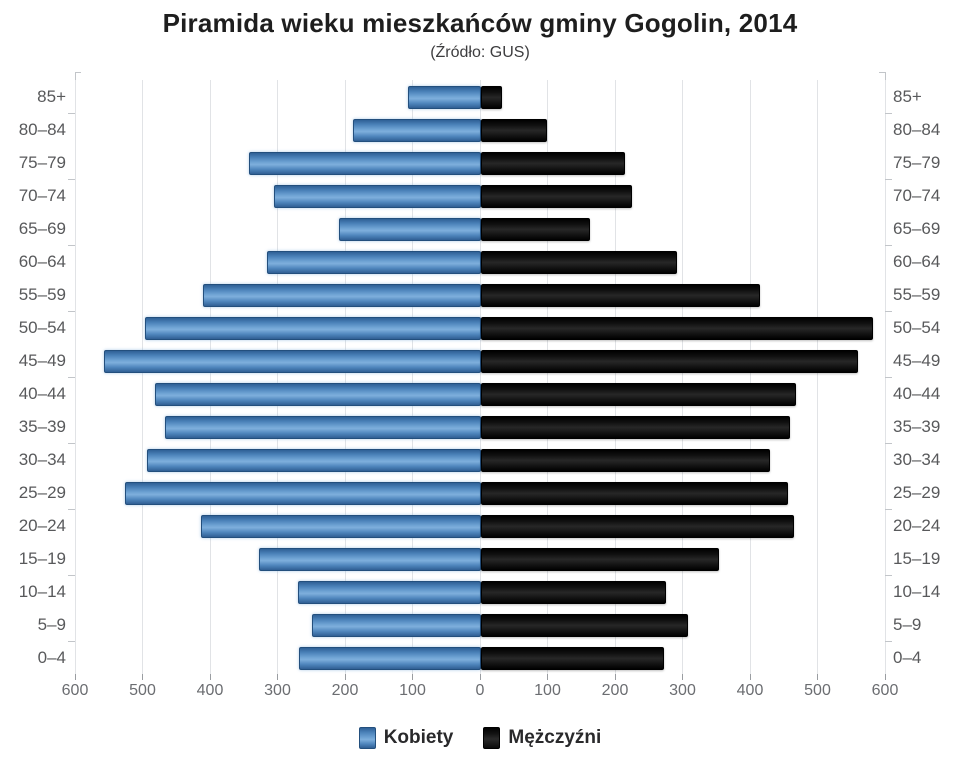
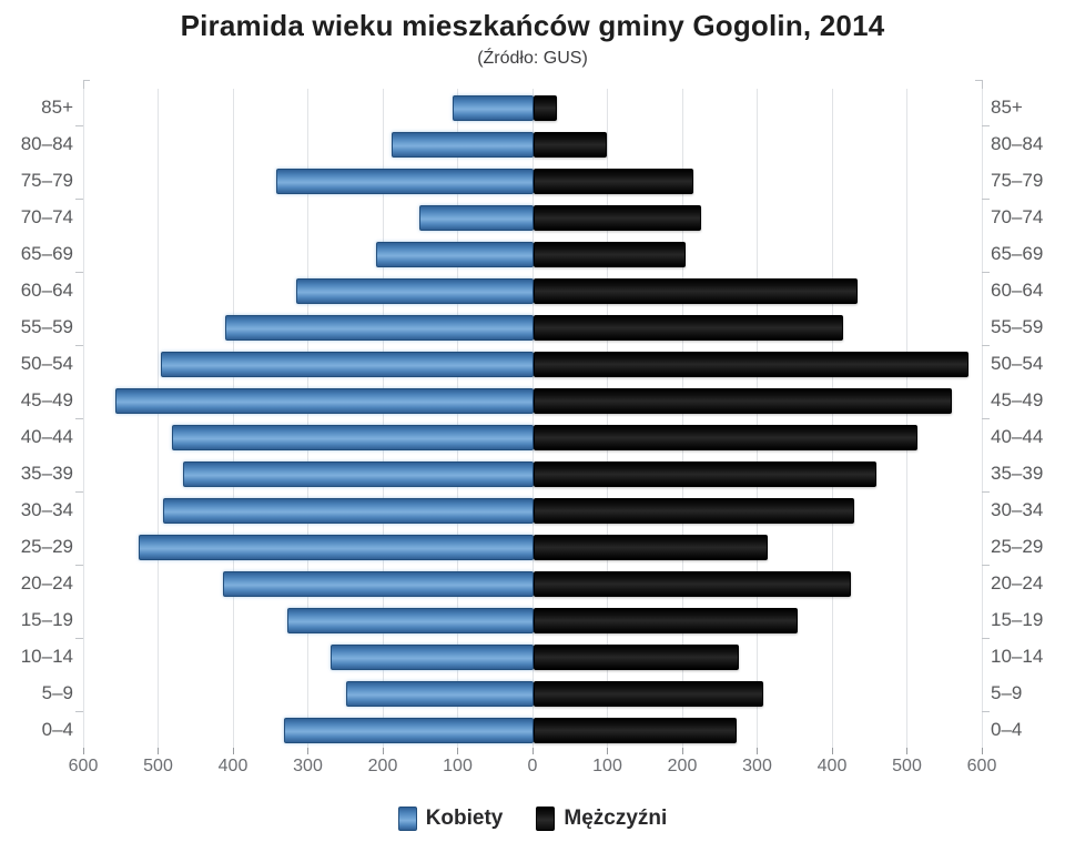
Kobiety/70–74: 300 -> 150
Mężczyźni/65–69: 160 -> 200
Mężczyźni/60–64: 290 -> 430
Mężczyźni/40–44: 460 -> 510
Mężczyźni/25–29: 450 -> 310
Mężczyźni/20–24: 460 -> 420
Kobiety/0–4: 270 -> 330
